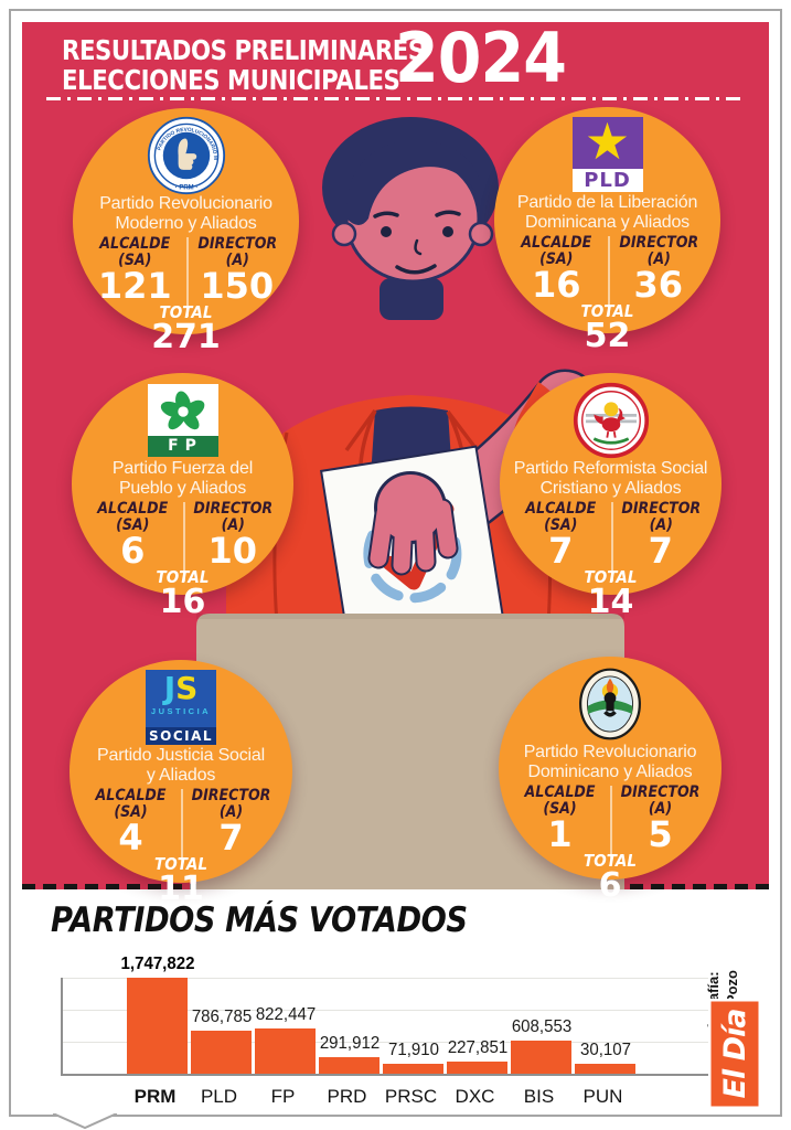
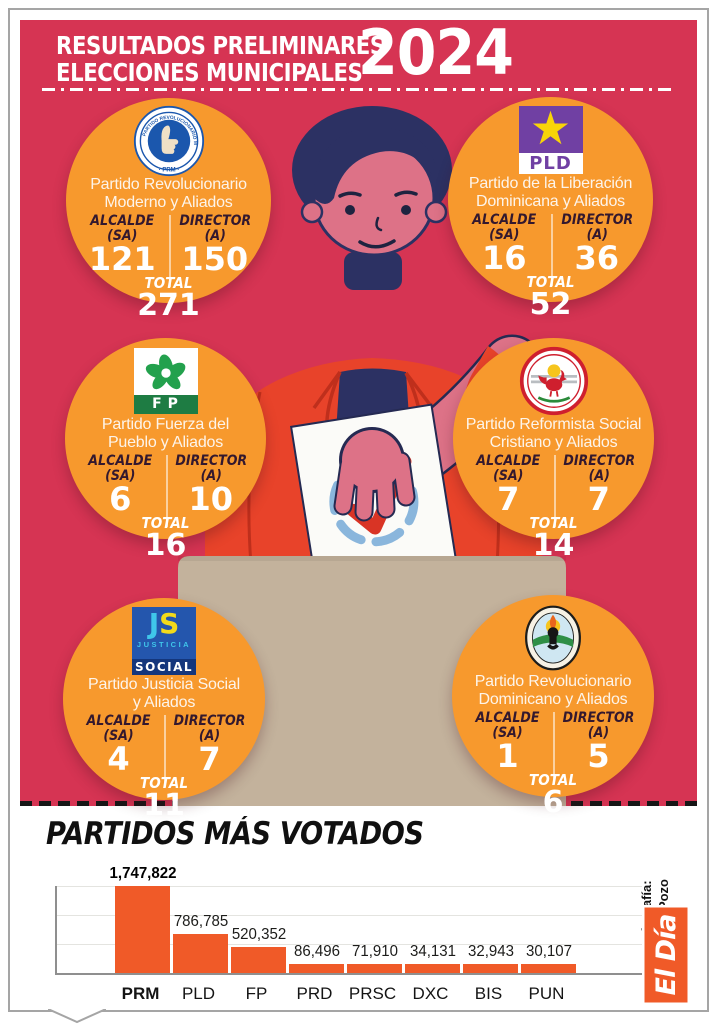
FP: 822,447 -> 520,352
PRD: 291,912 -> 86,496
DXC: 227,851 -> 34,131
BIS: 608,553 -> 32,943
